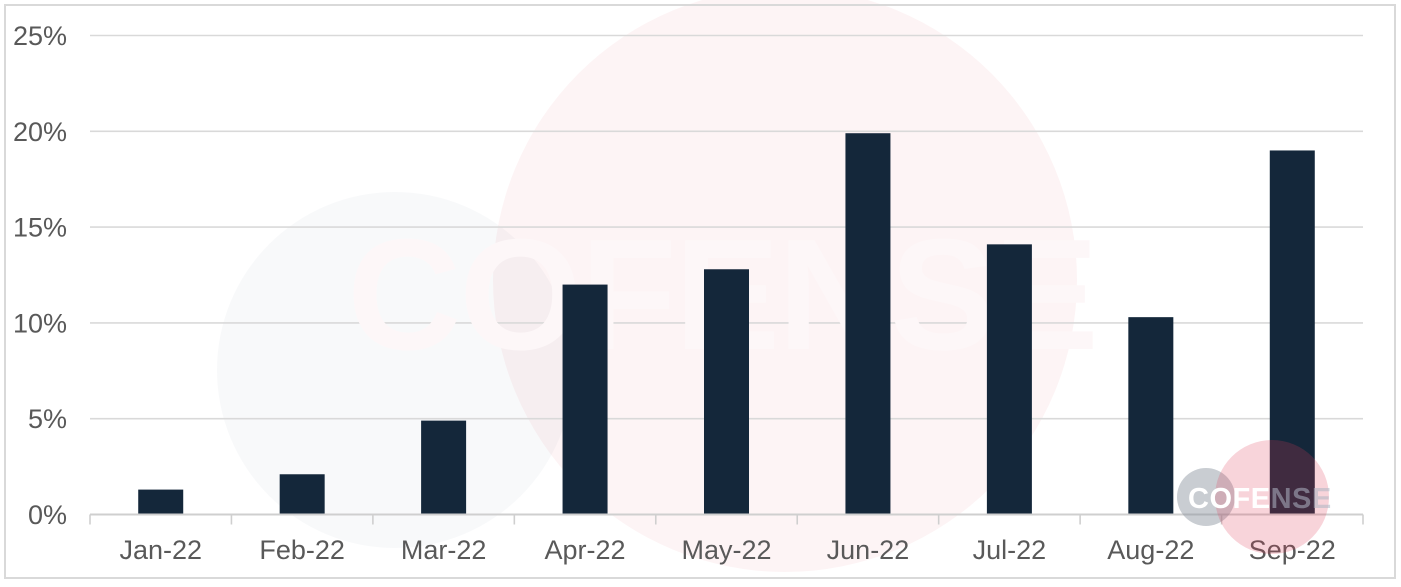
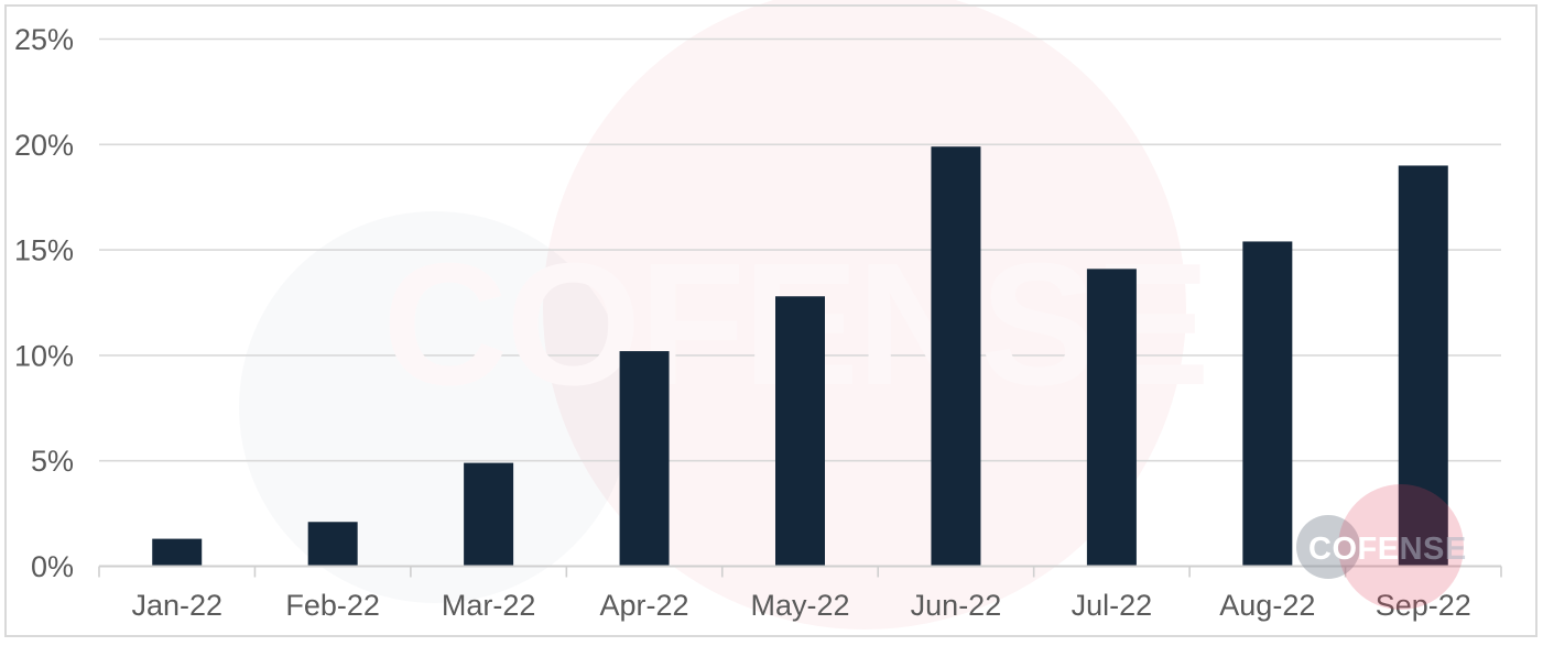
Apr-22: 12.0% -> 10.2%
Aug-22: 10.3% -> 15.4%
